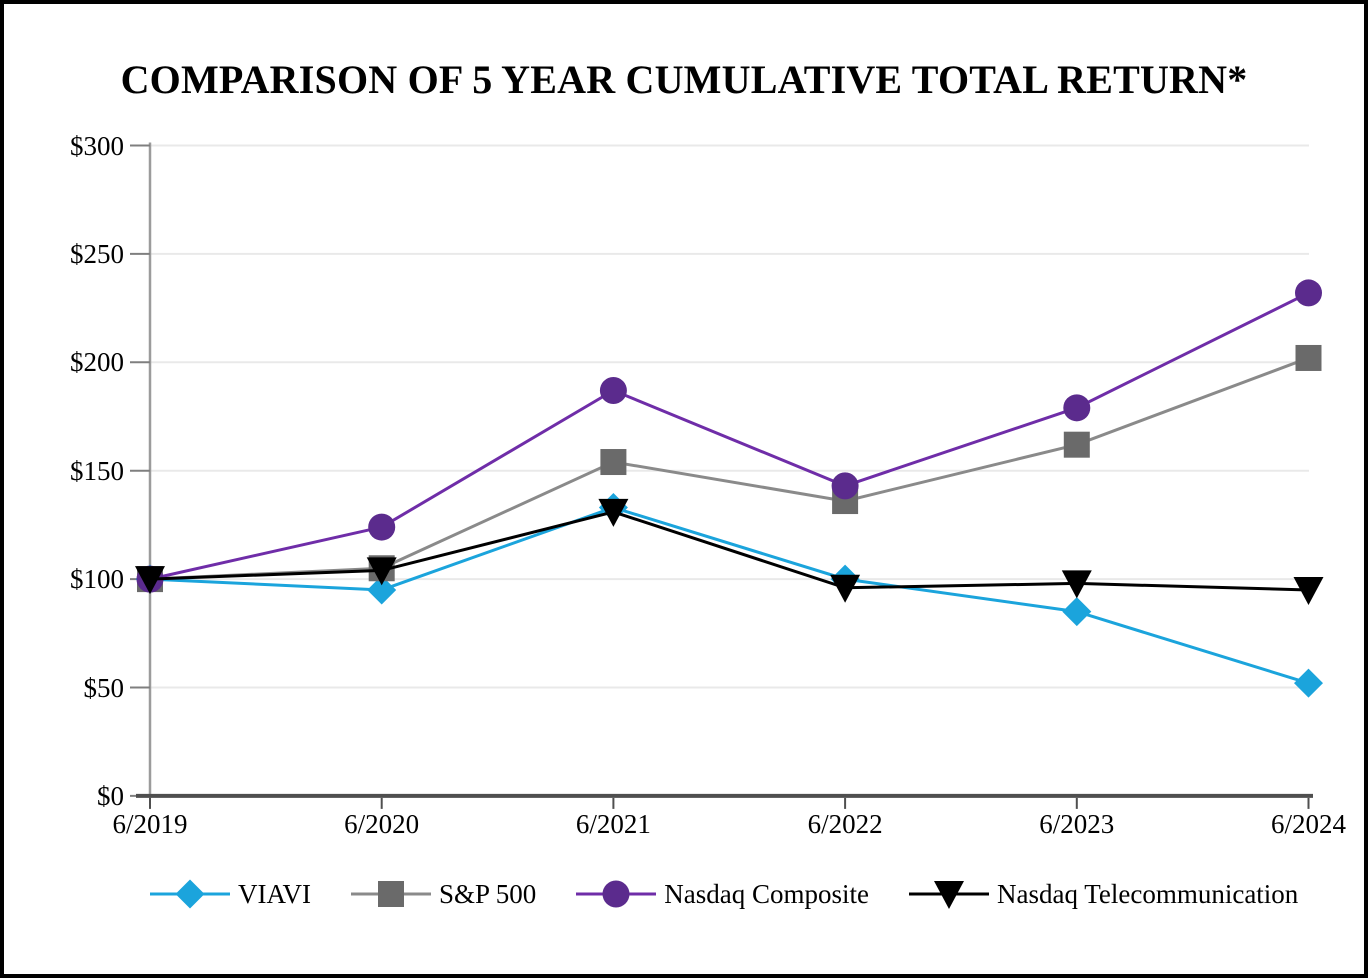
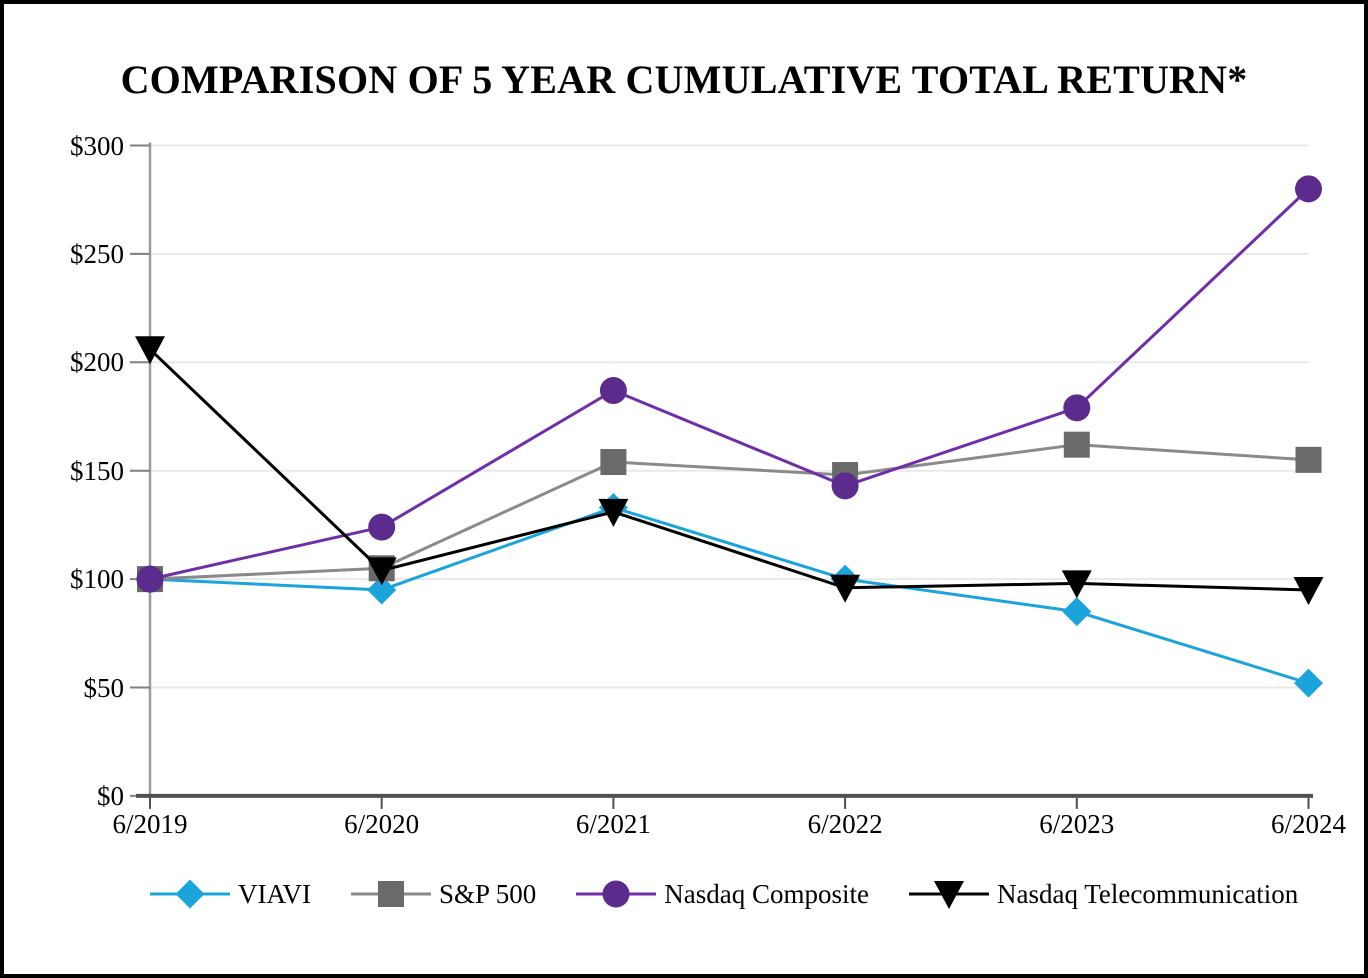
Nasdaq Telecommunication/6/2019: $100 -> $206
S&P 500/6/2022: $136 -> $148
S&P 500/6/2024: $202 -> $155
Nasdaq Composite/6/2024: $232 -> $280
